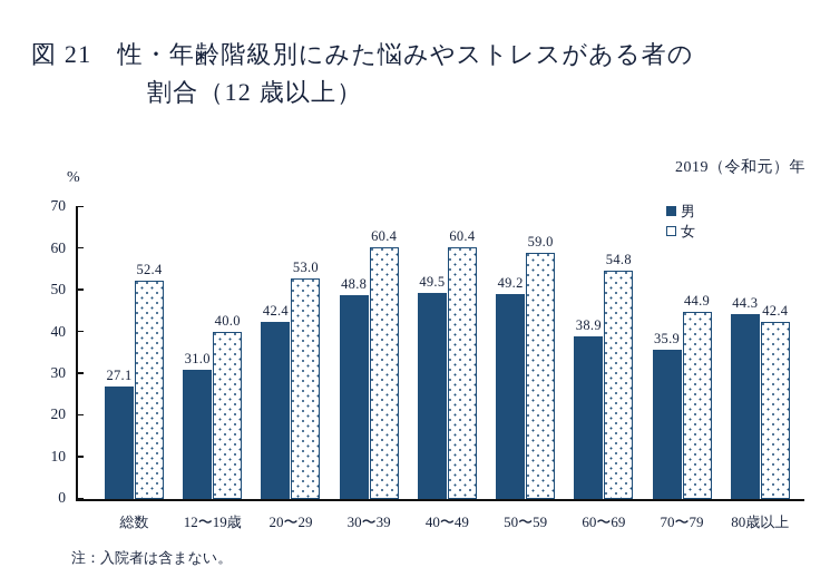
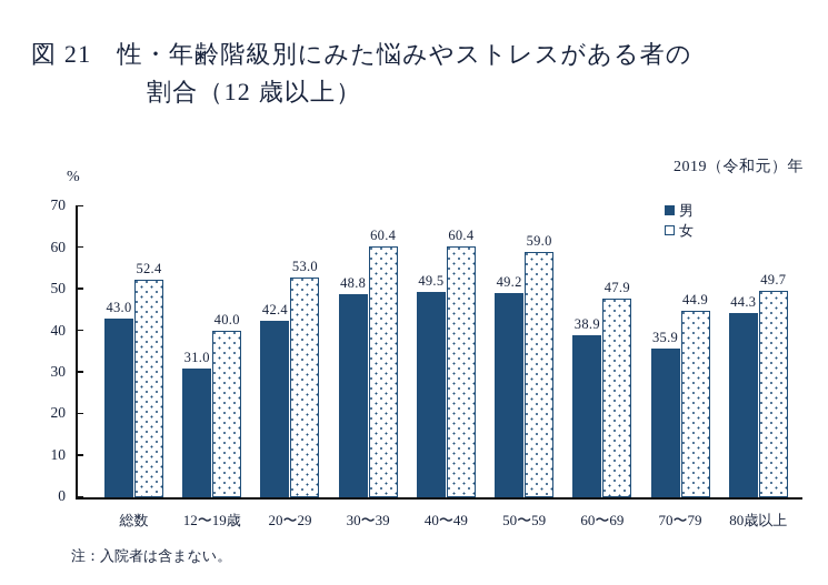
男/総数: 27.1 -> 43.0
女/60〜69: 54.8 -> 47.9
女/80歳以上: 42.4 -> 49.7
